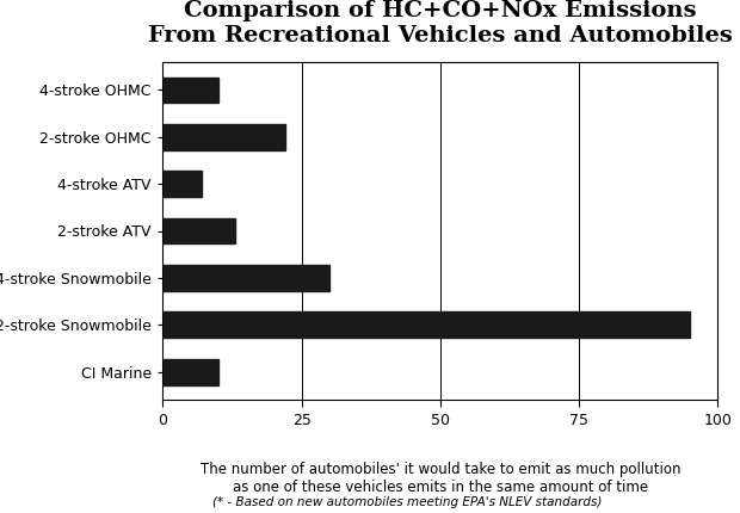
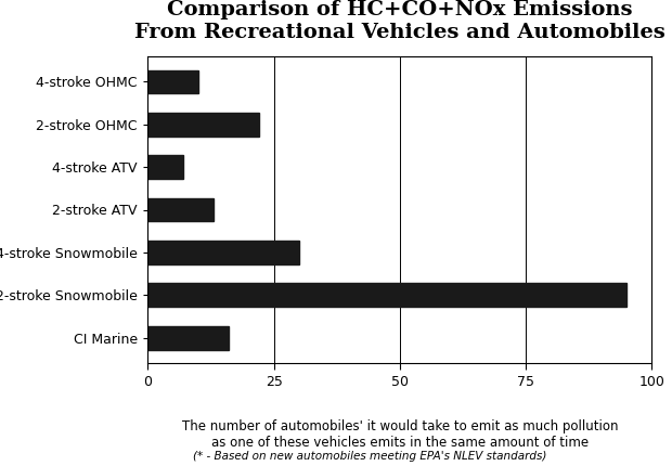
CI Marine: 10 -> 16
